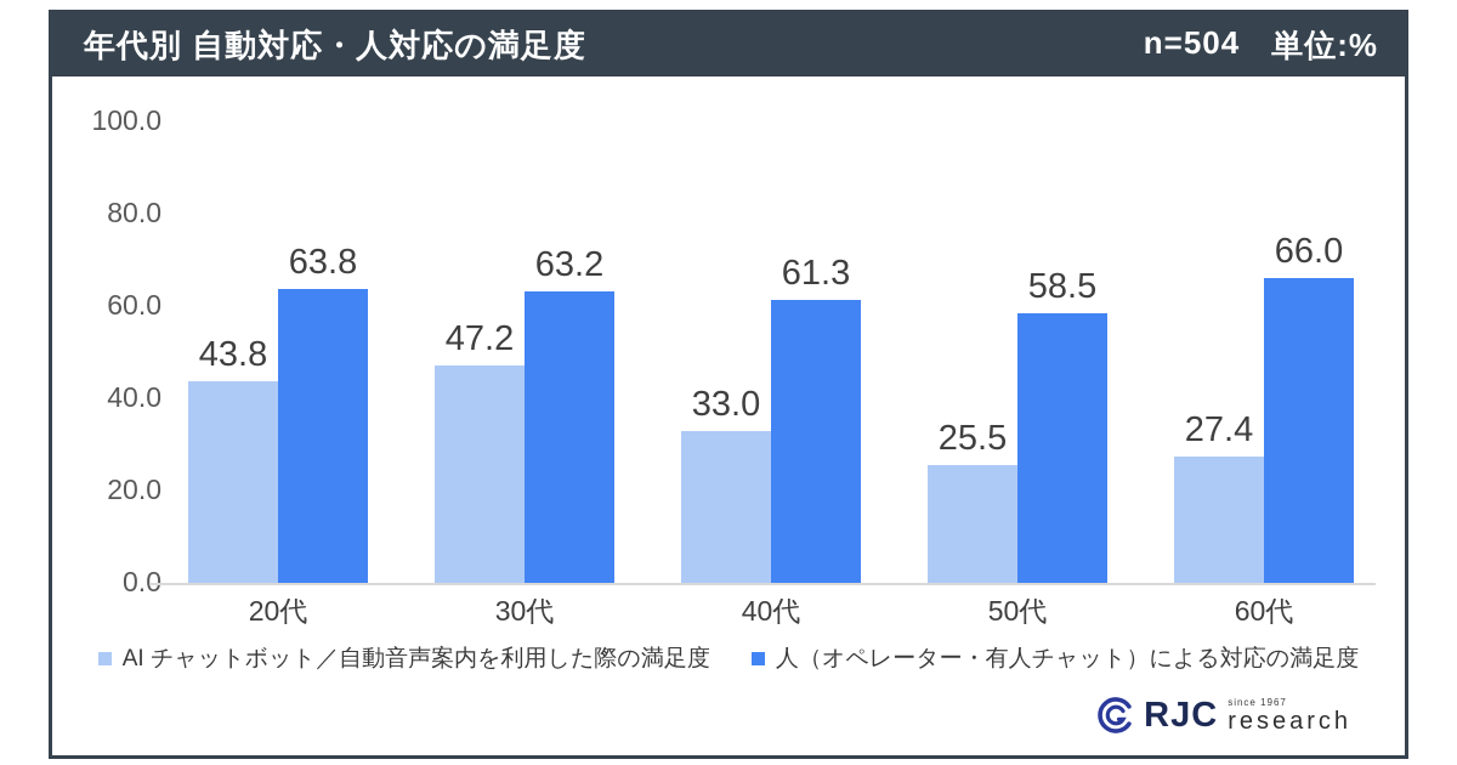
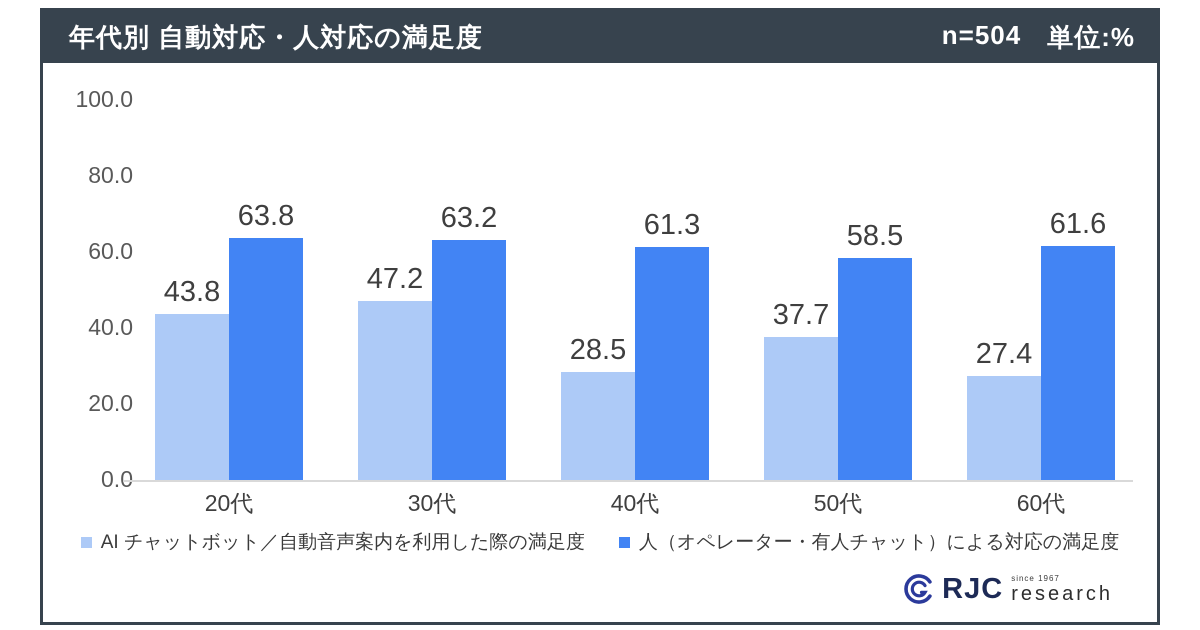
AI チャットボット／自動音声案内を利用した際の満足度/40代: 33.0 -> 28.5
AI チャットボット／自動音声案内を利用した際の満足度/50代: 25.5 -> 37.7
人（オペレーター・有人チャット）による対応の満足度/60代: 66.0 -> 61.6
